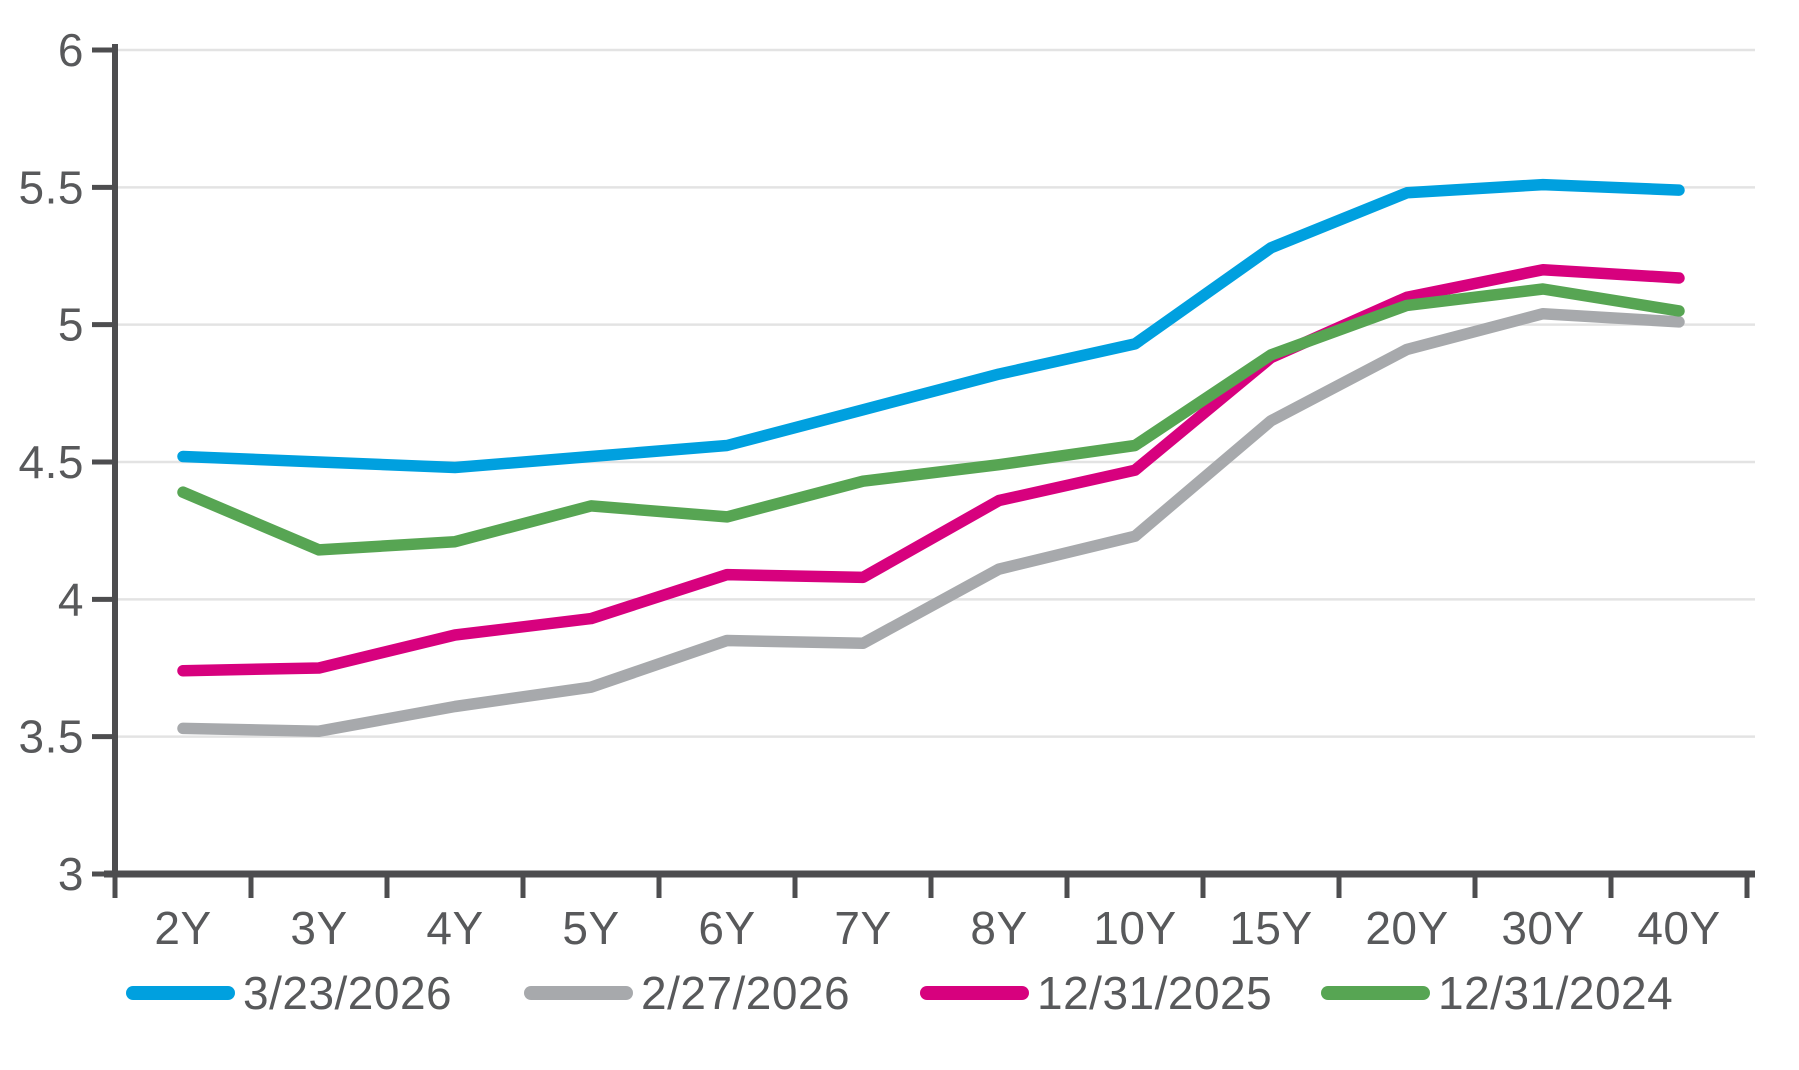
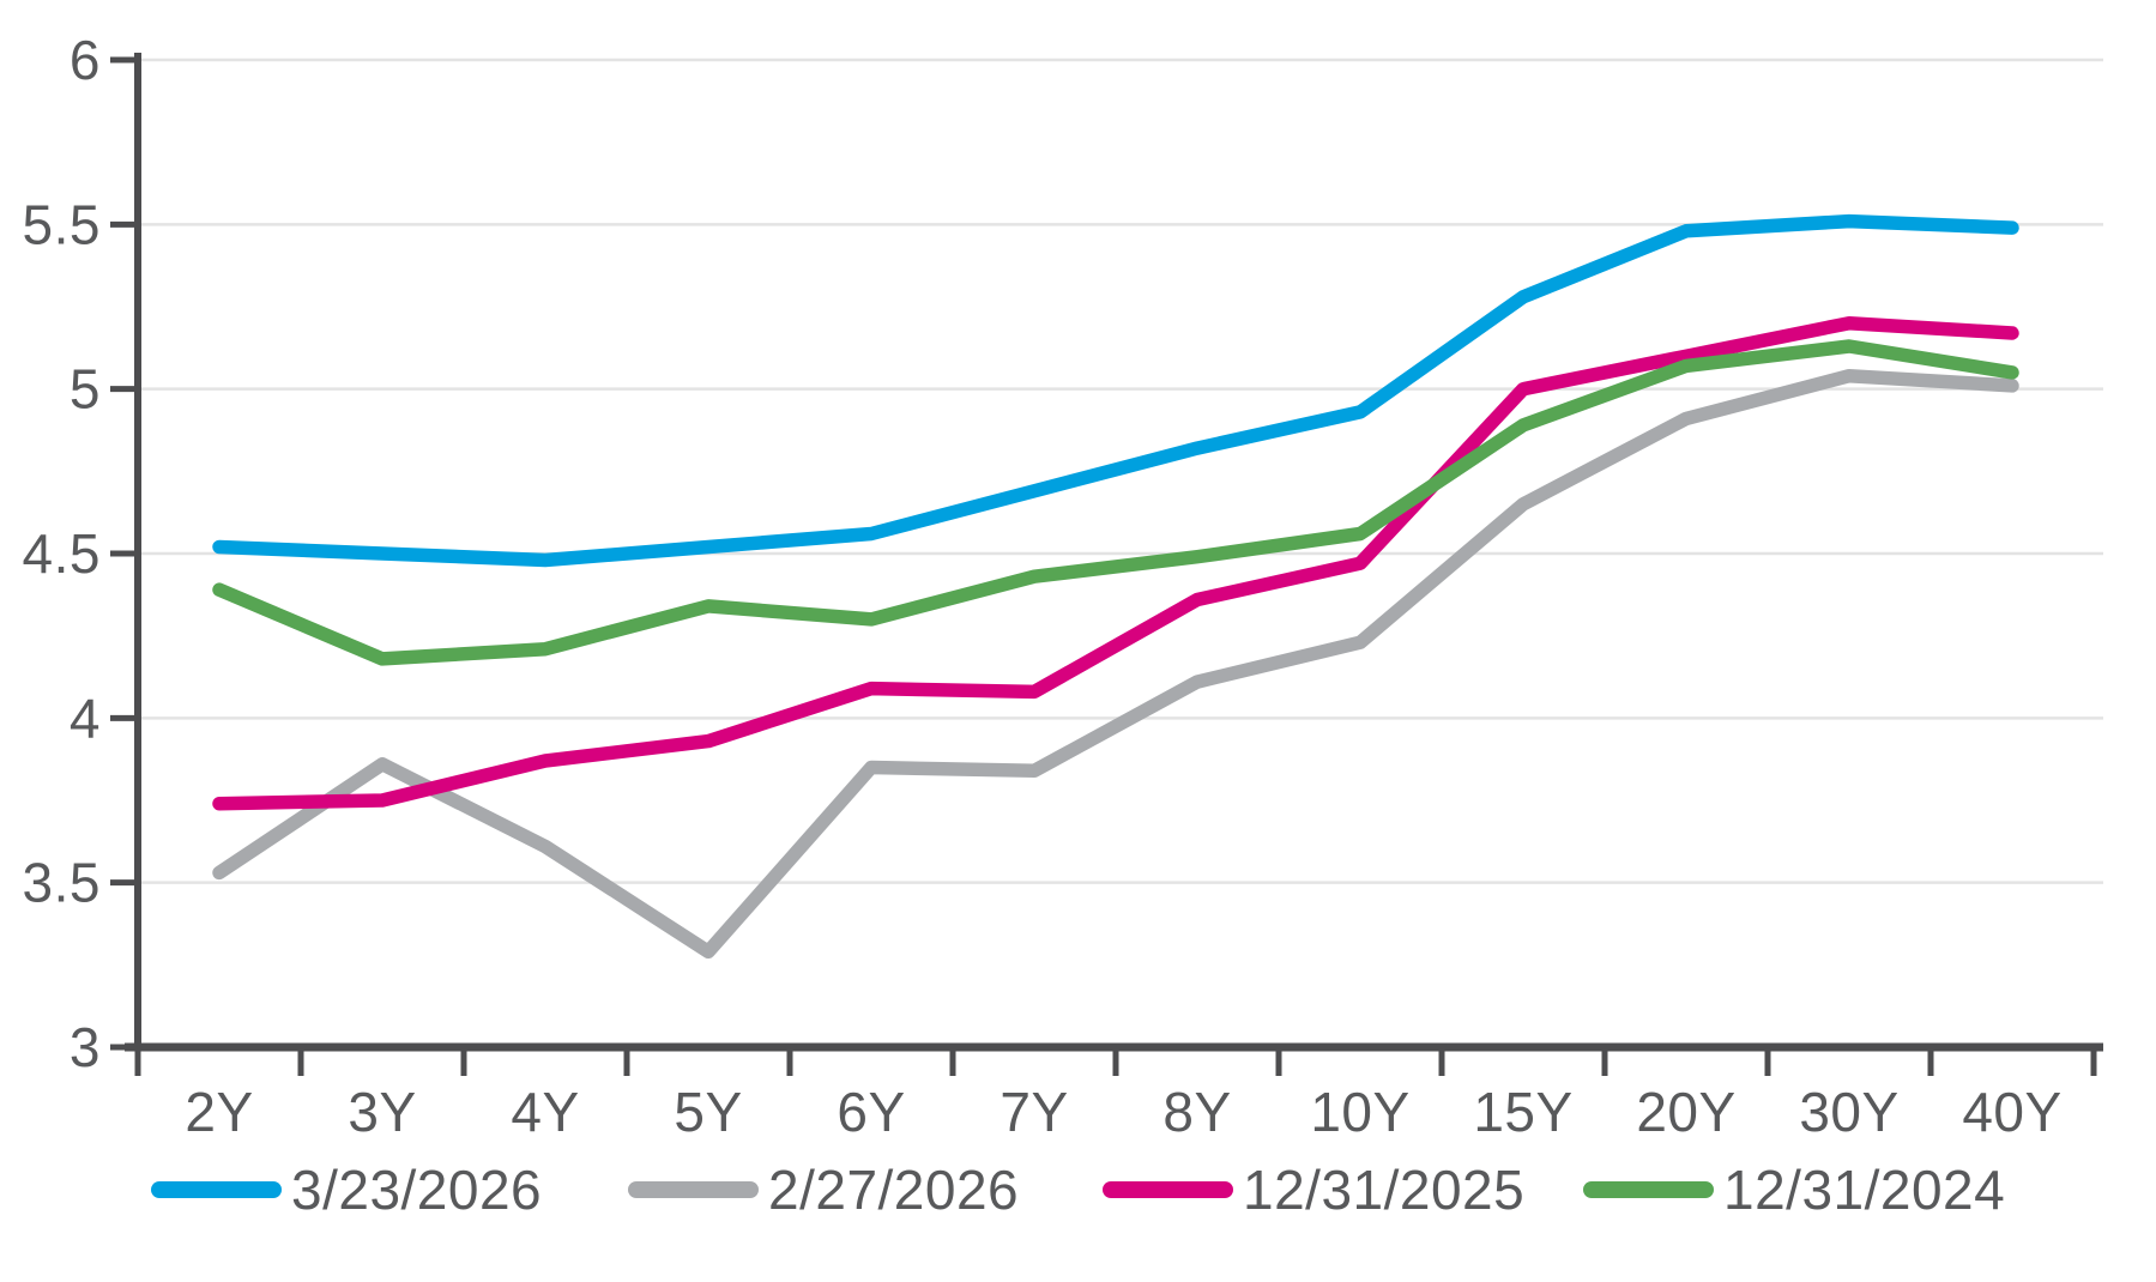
2/27/2026/3Y: 3.52 -> 3.86
2/27/2026/5Y: 3.68 -> 3.29
12/31/2025/15Y: 4.88 -> 5.00
